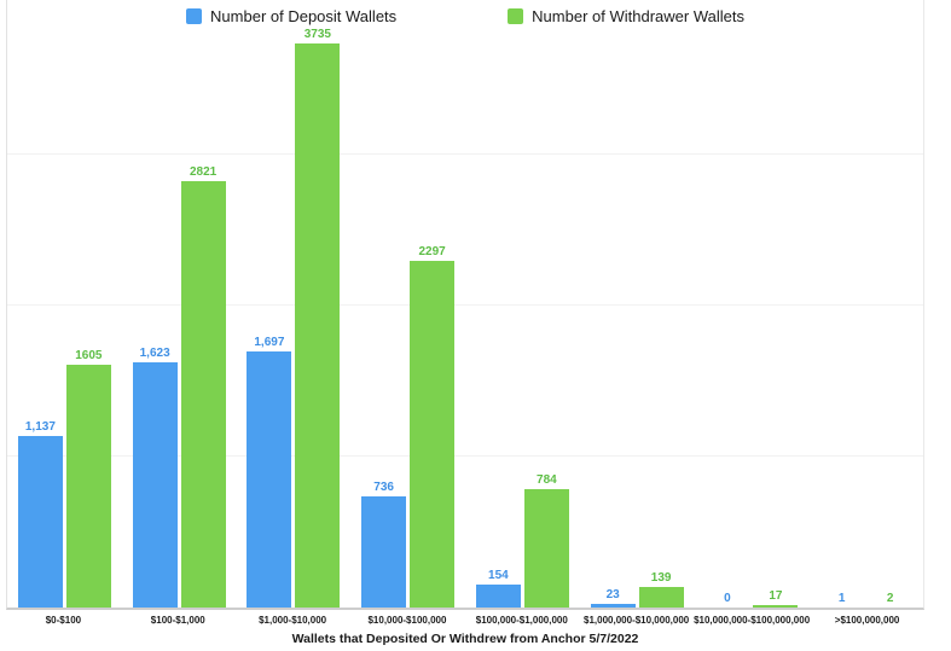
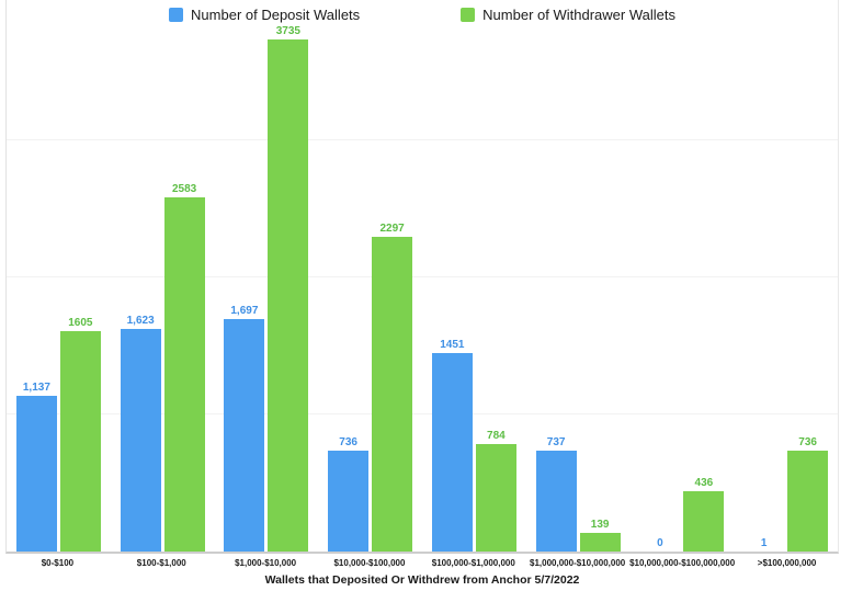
Number of Withdrawer Wallets/$100-$1,000: 2821 -> 2583
Number of Deposit Wallets/$100,000-$1,000,000: 154 -> 1451
Number of Deposit Wallets/$1,000,000-$10,000,000: 23 -> 737
Number of Withdrawer Wallets/$10,000,000-$100,000,000: 17 -> 436
Number of Withdrawer Wallets/>$100,000,000: 2 -> 736
